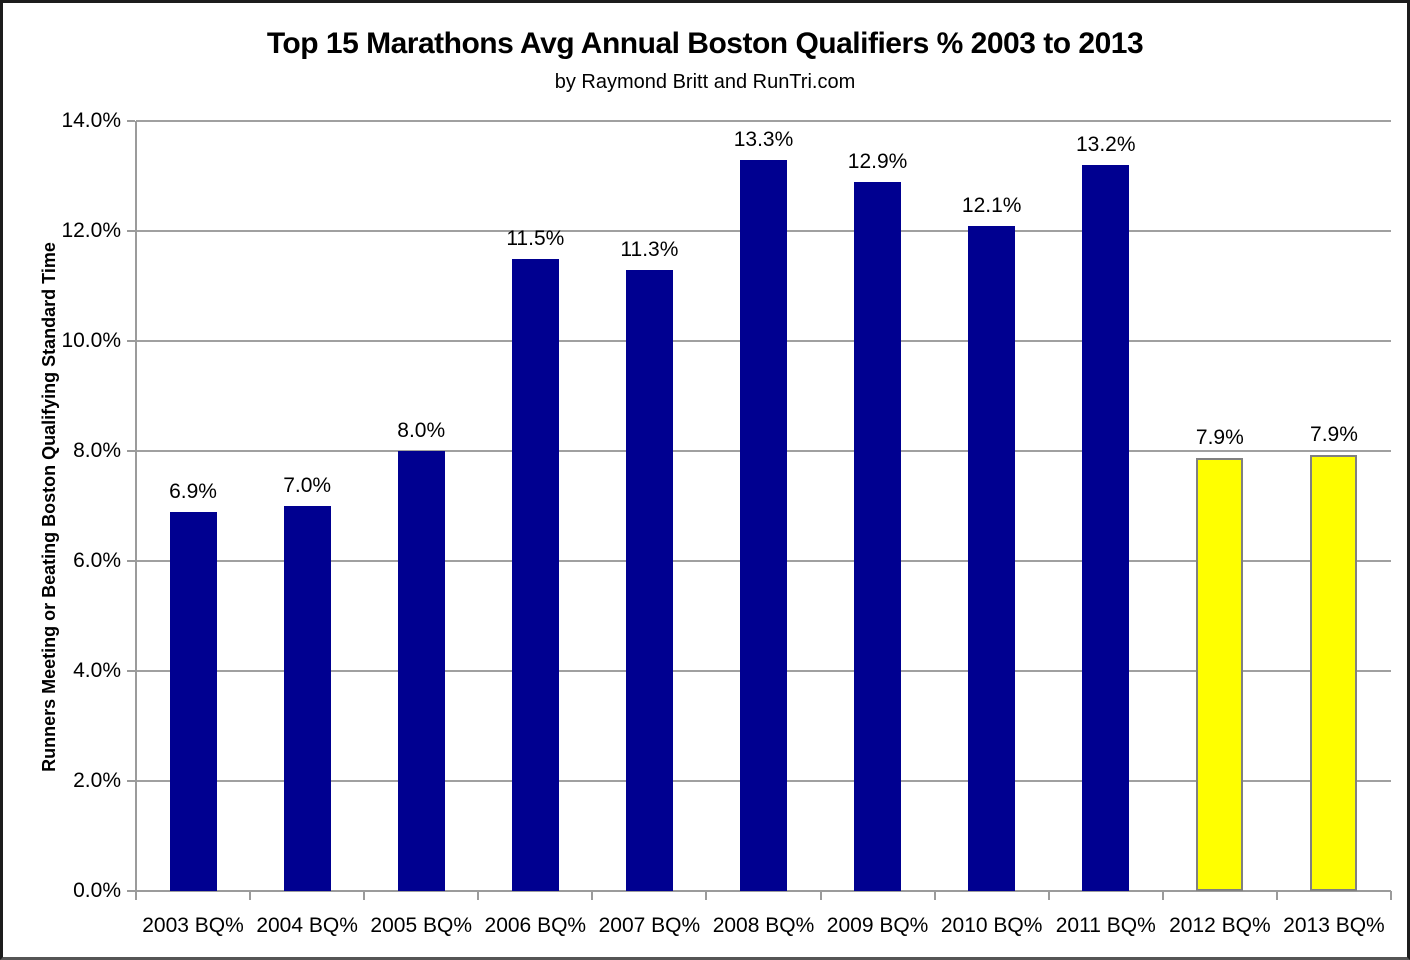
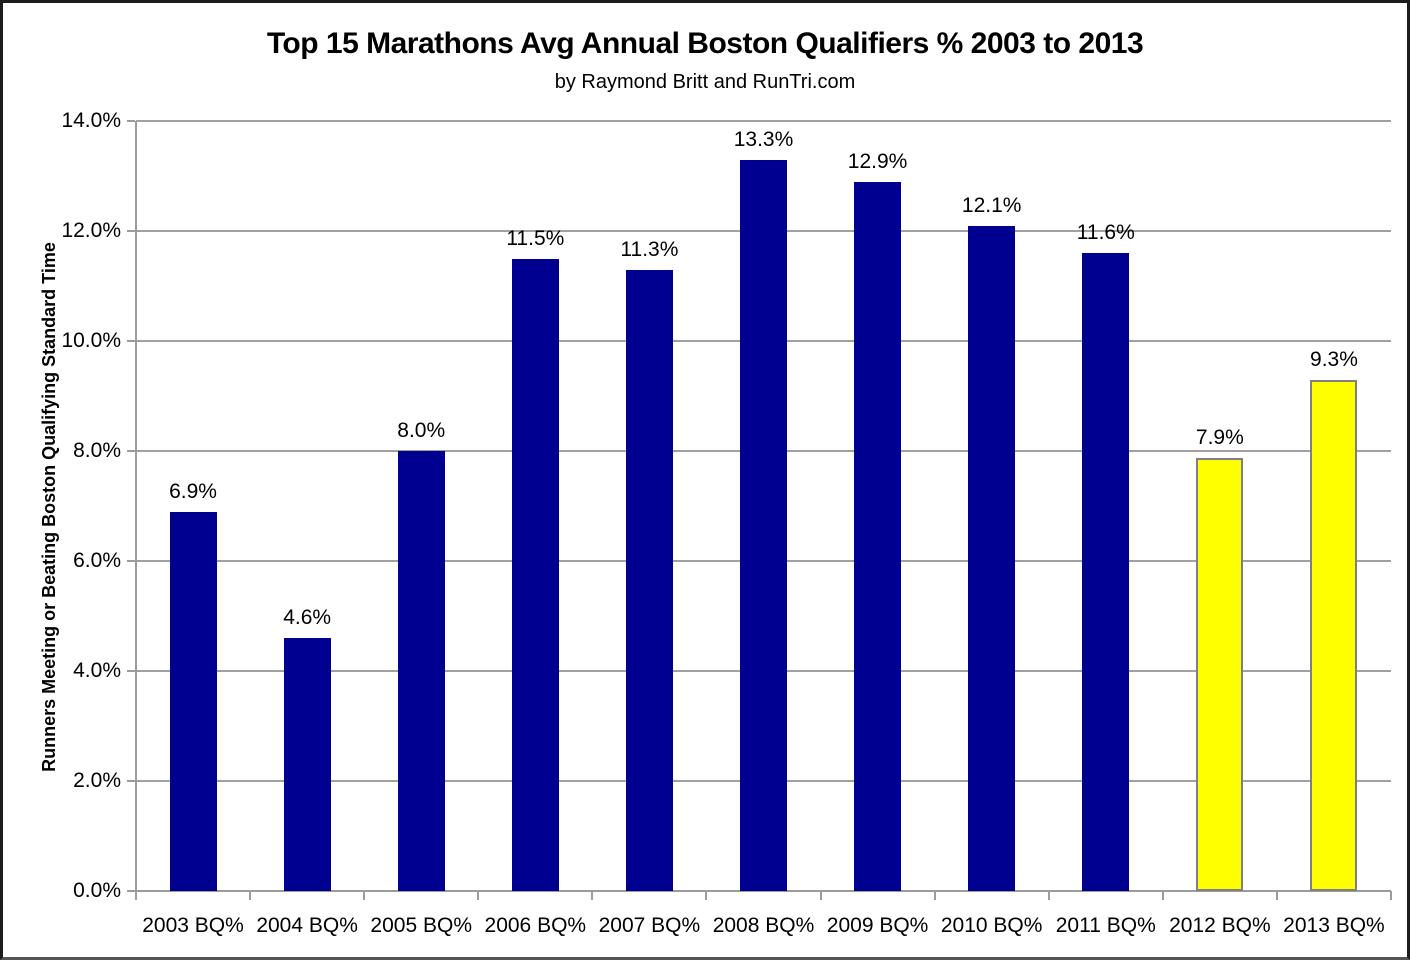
2004 BQ%: 7.0% -> 4.6%
2011 BQ%: 13.2% -> 11.6%
2013 BQ%: 7.9% -> 9.3%
